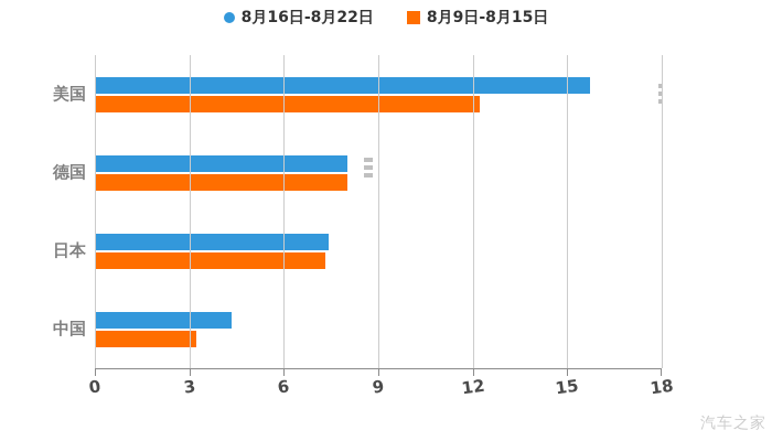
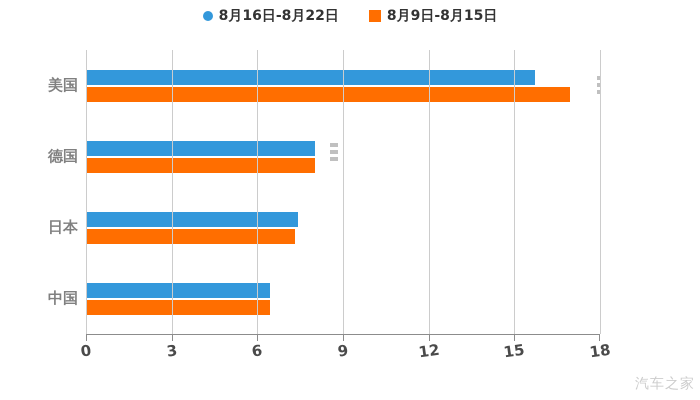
8月9日-8月15日/美国: 12.2 -> 16.9
8月16日-8月22日/中国: 4.3 -> 6.4
8月9日-8月15日/中国: 3.2 -> 6.4
